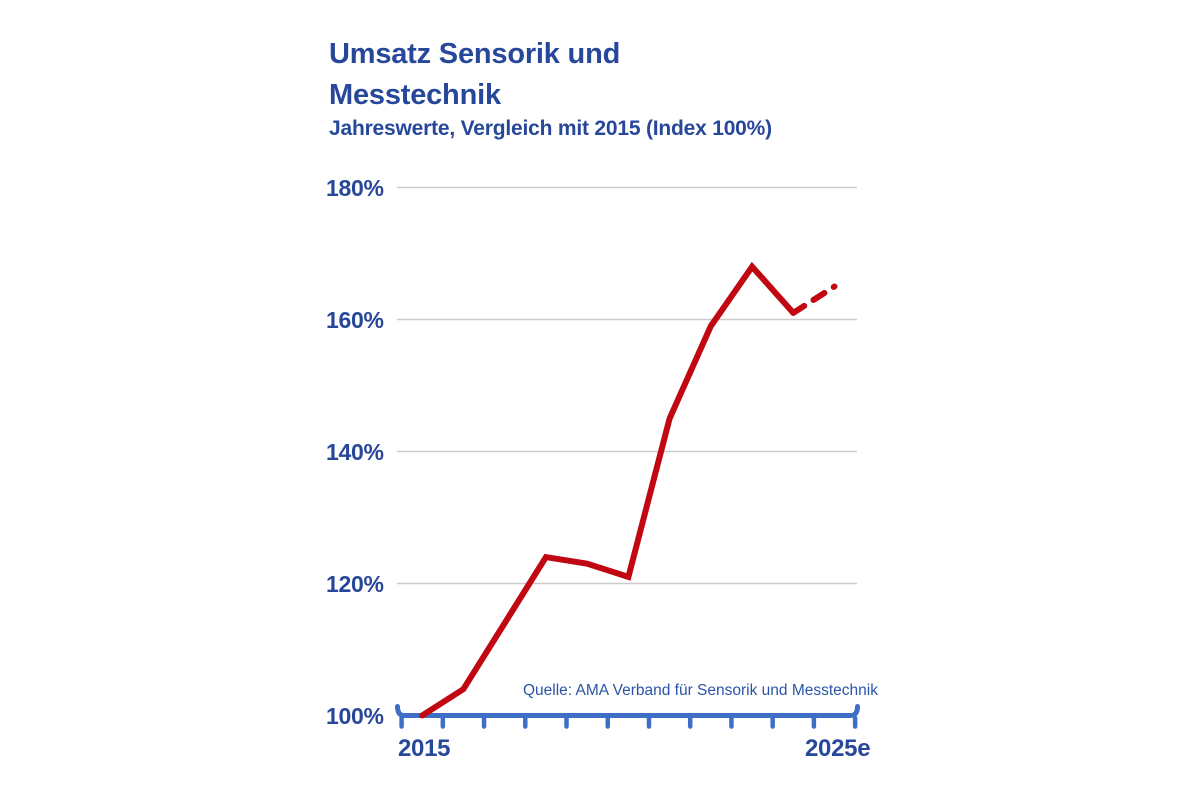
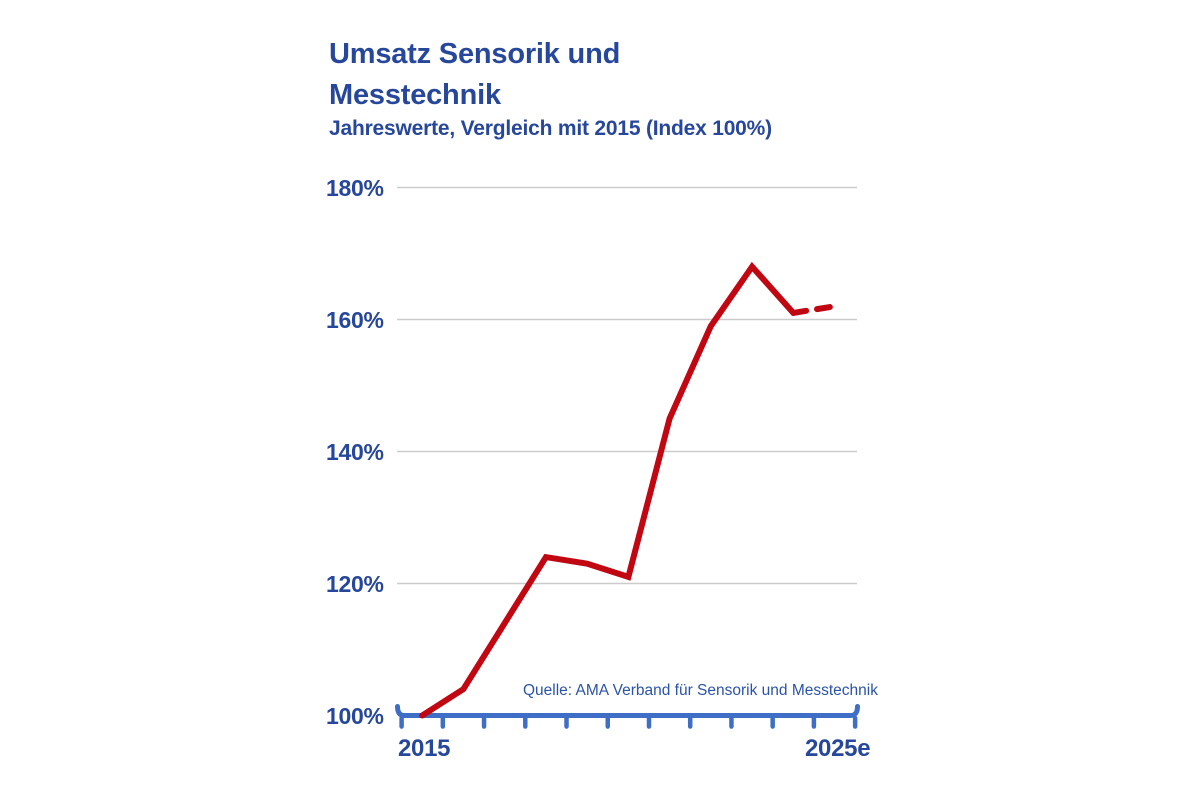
2025e: 165% -> 162%
